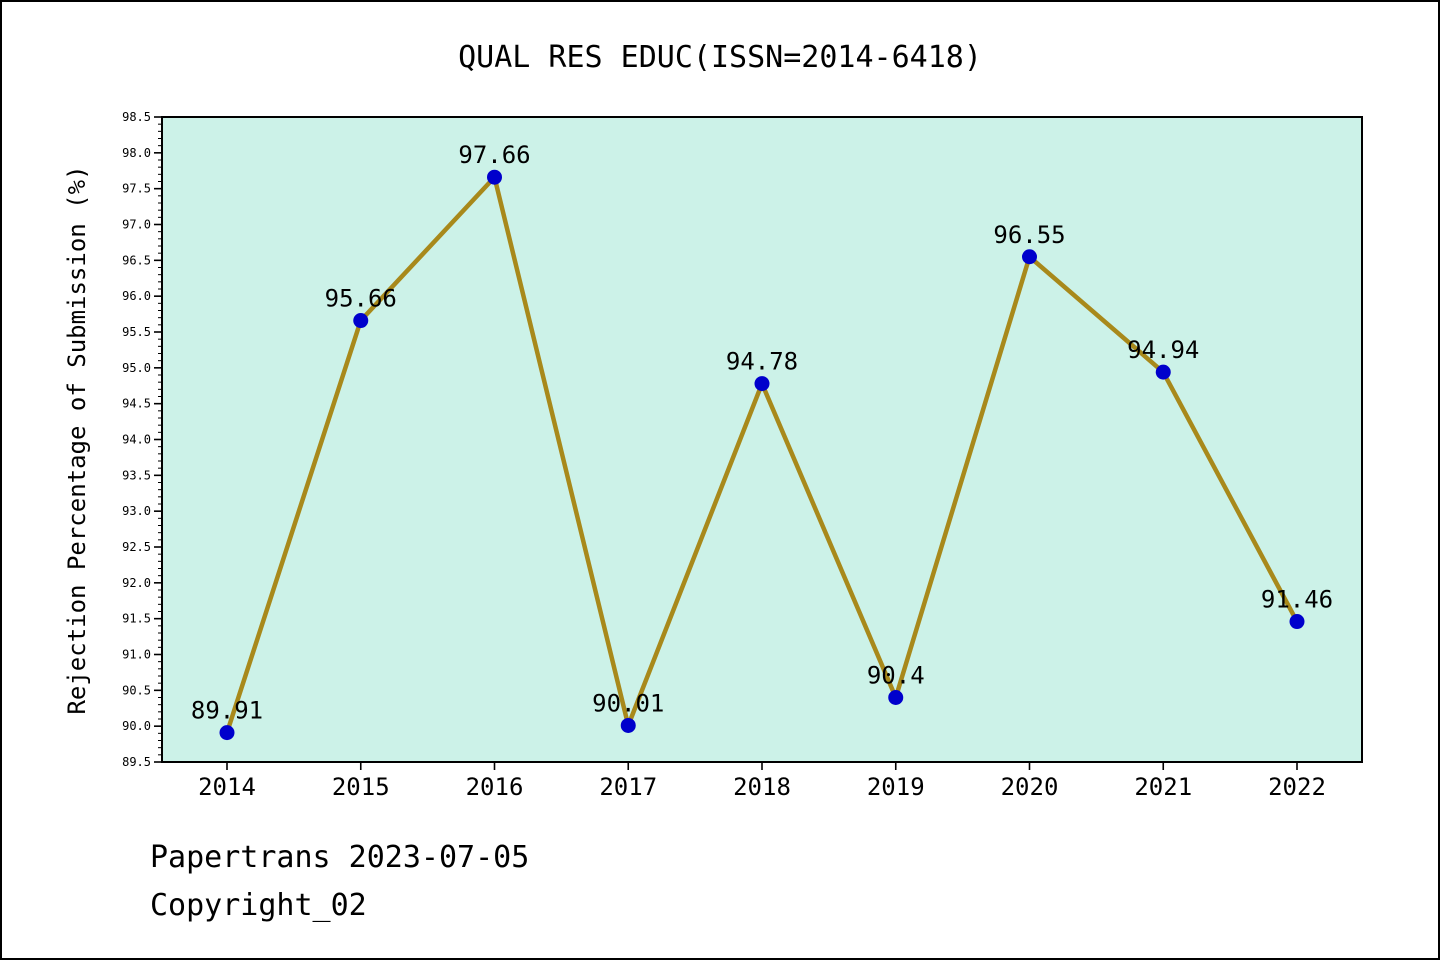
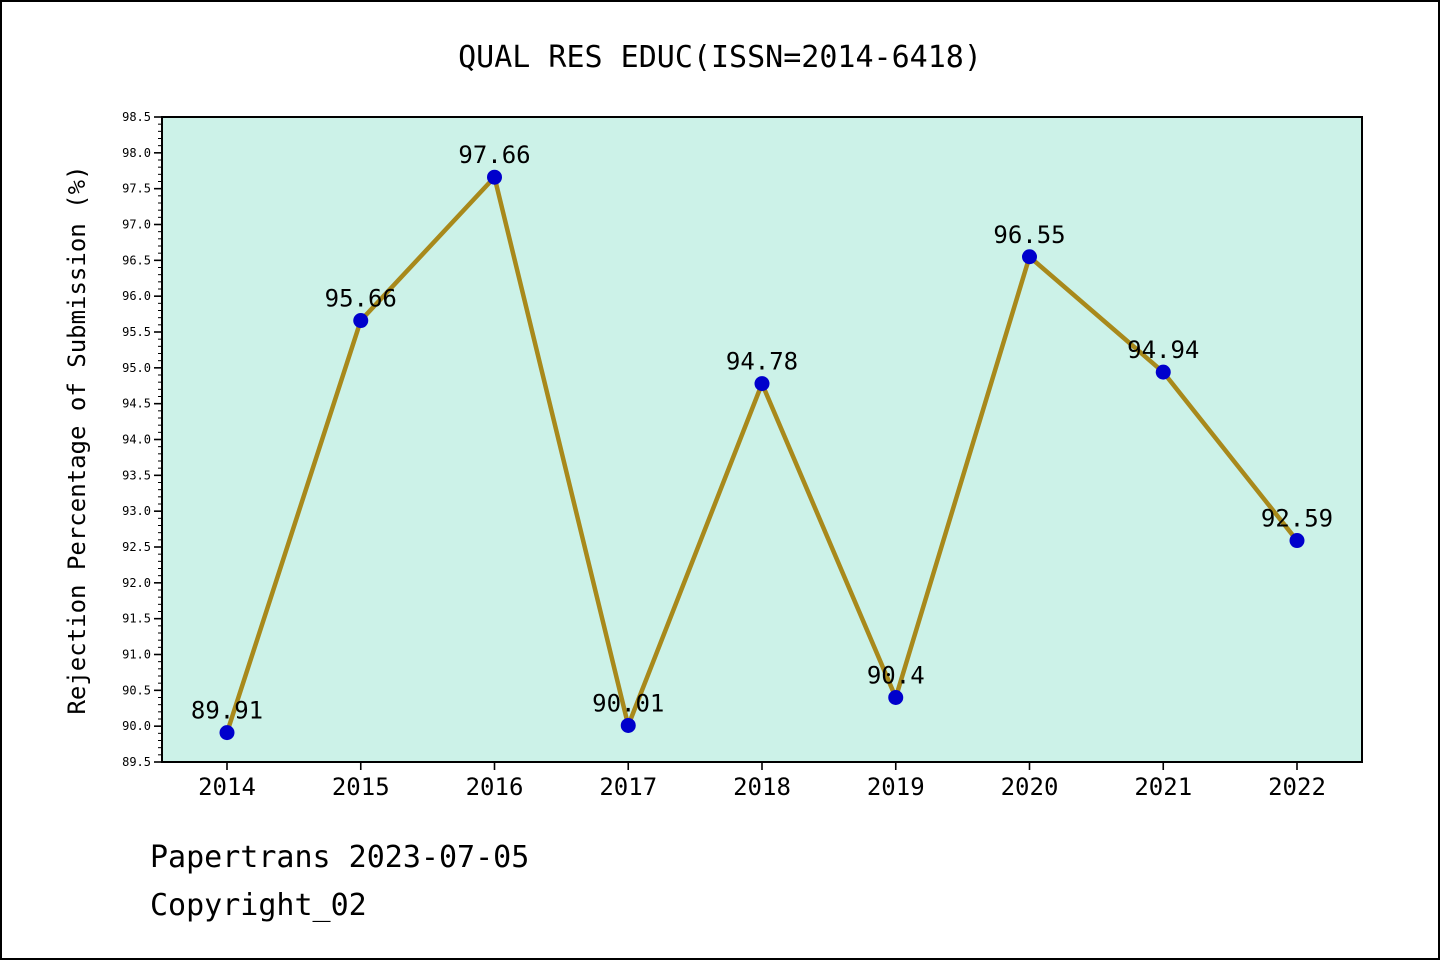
2022: 91.46 -> 92.59
